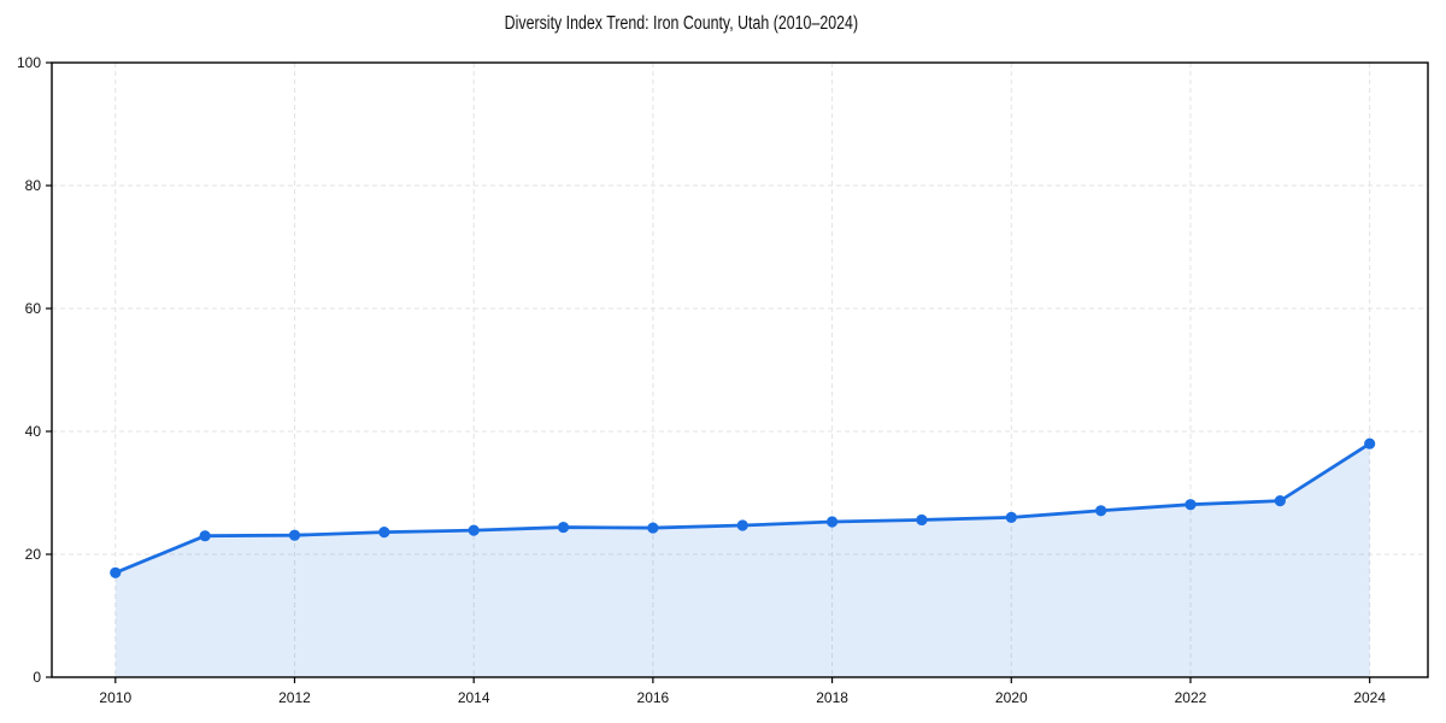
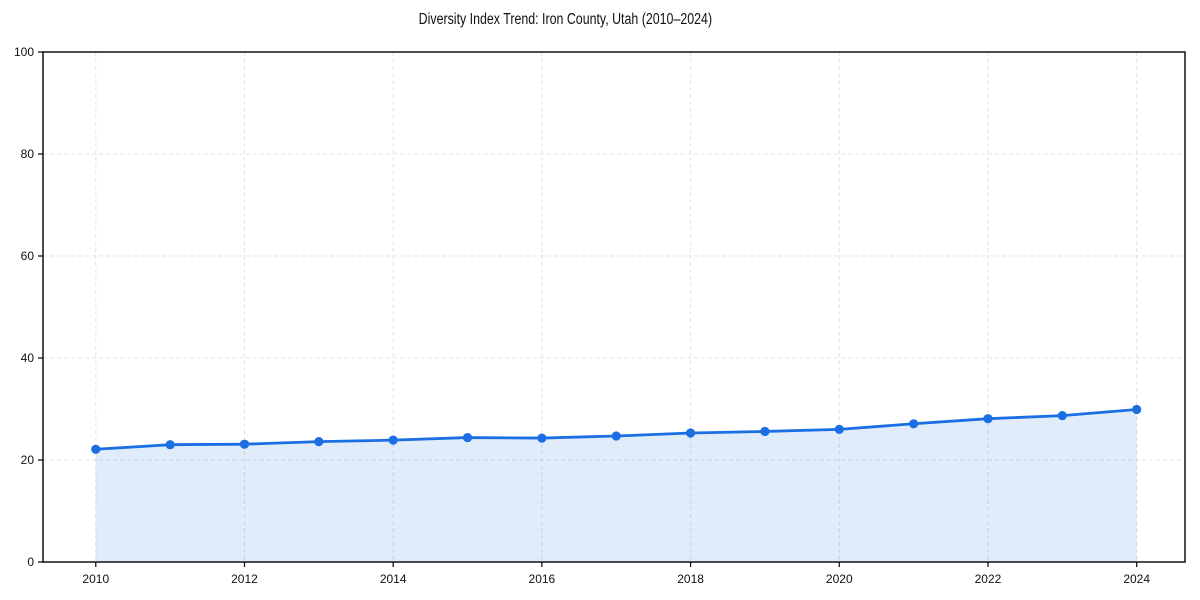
2010: 17 -> 22
2024: 38 -> 30
